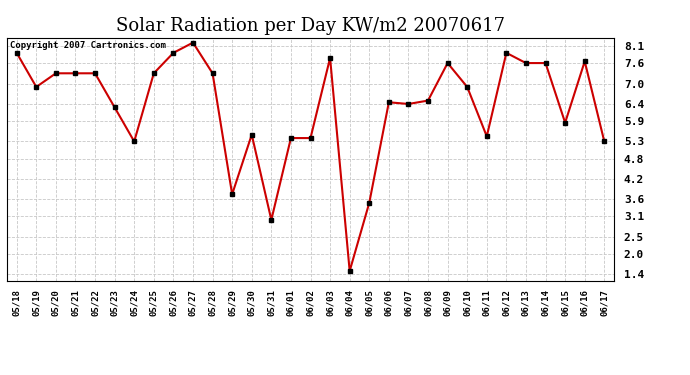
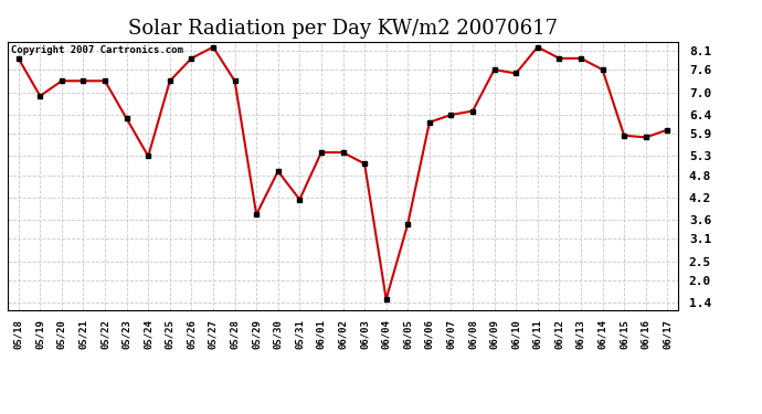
05/30: 5.50 -> 4.90
05/31: 3.00 -> 4.15
06/03: 7.75 -> 5.10
06/06: 6.45 -> 6.20
06/10: 6.90 -> 7.50
06/11: 5.45 -> 8.20
06/13: 7.60 -> 7.90
06/16: 7.65 -> 5.80
06/17: 5.30 -> 6.00
